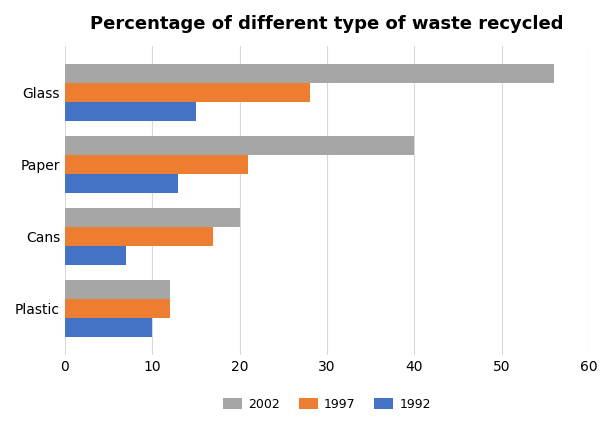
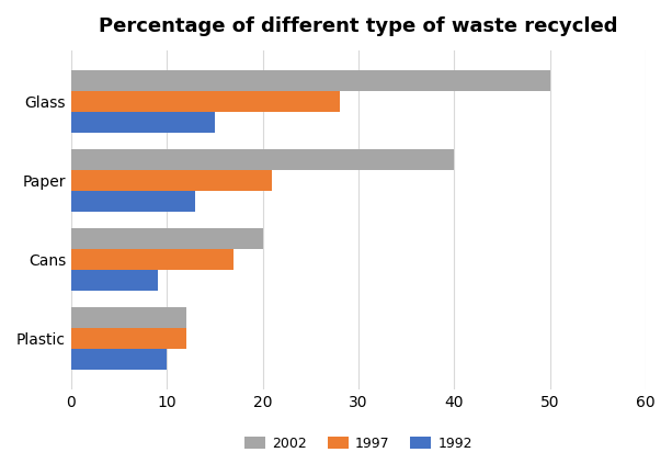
2002/Glass: 56 -> 50
1992/Cans: 7 -> 9
